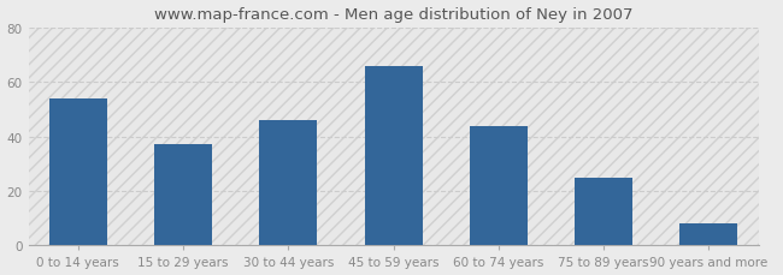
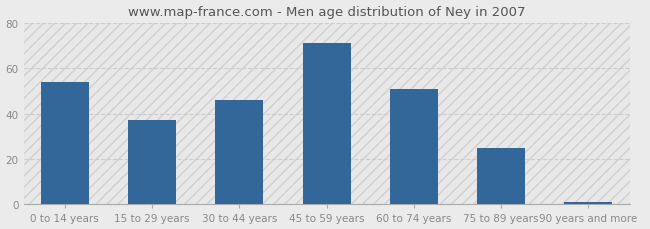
45 to 59 years: 66 -> 71
60 to 74 years: 44 -> 51
90 years and more: 8 -> 1
